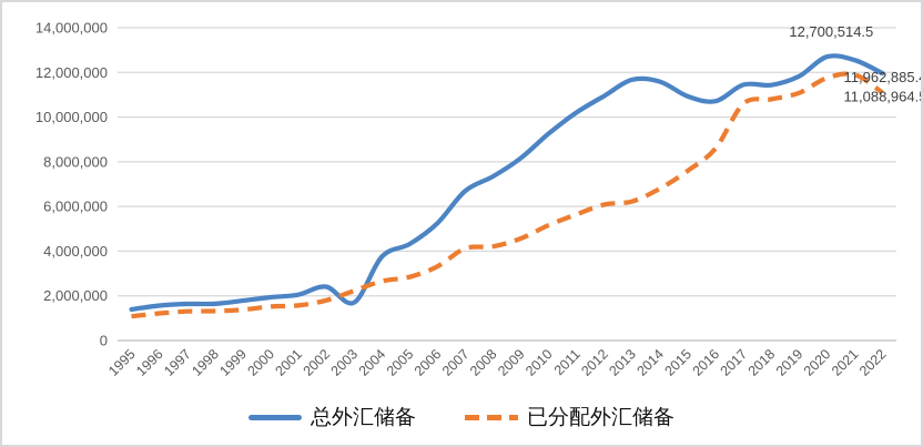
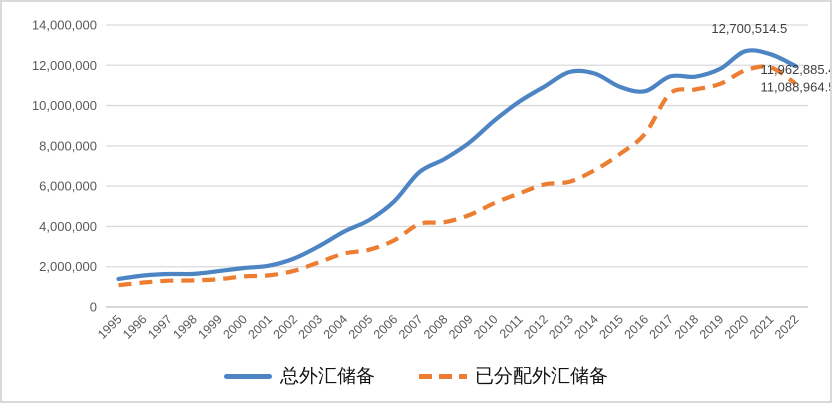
总外汇储备/2003: 1700000 -> 3000000
